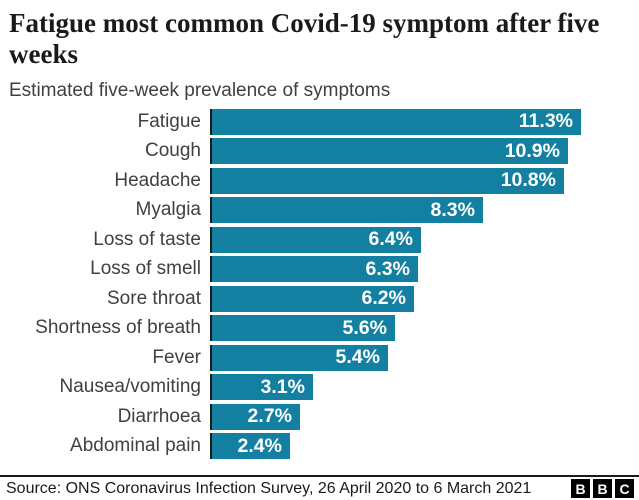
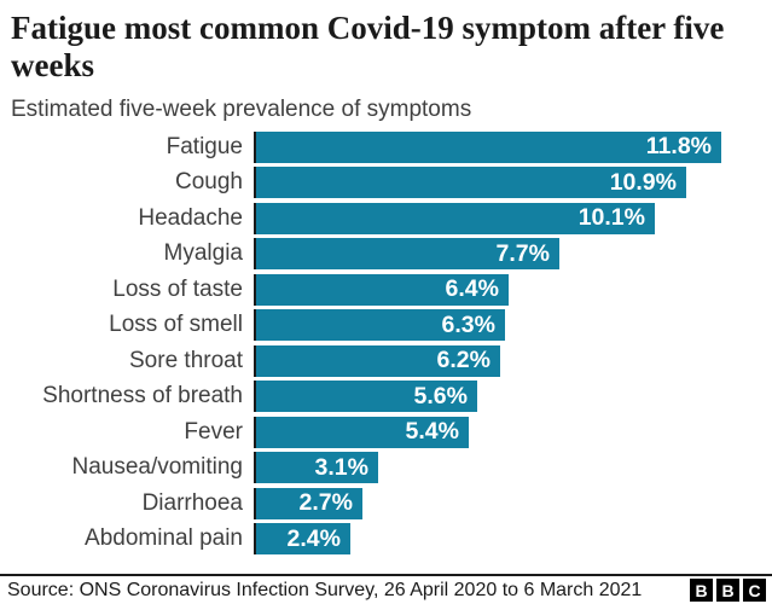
Fatigue: 11.3% -> 11.8%
Headache: 10.8% -> 10.1%
Myalgia: 8.3% -> 7.7%
